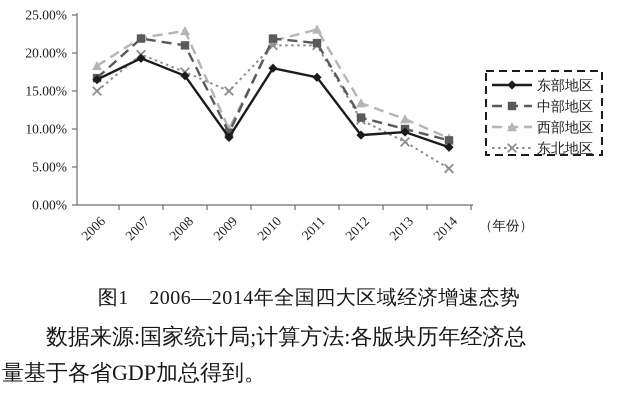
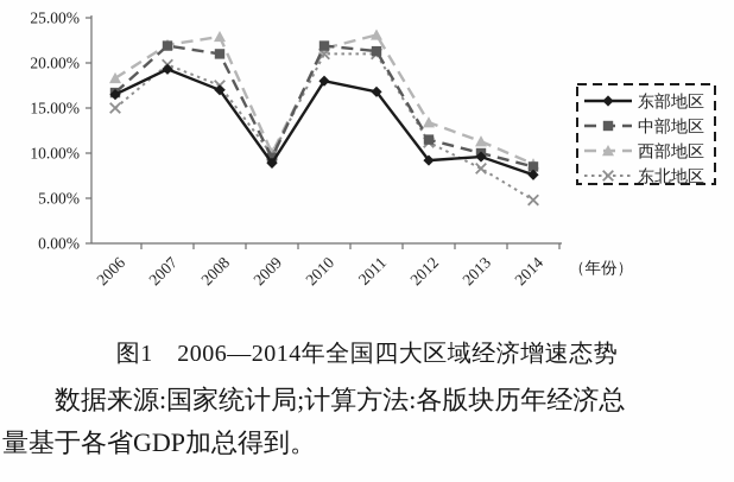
东北地区/2009: 15% -> 10%
